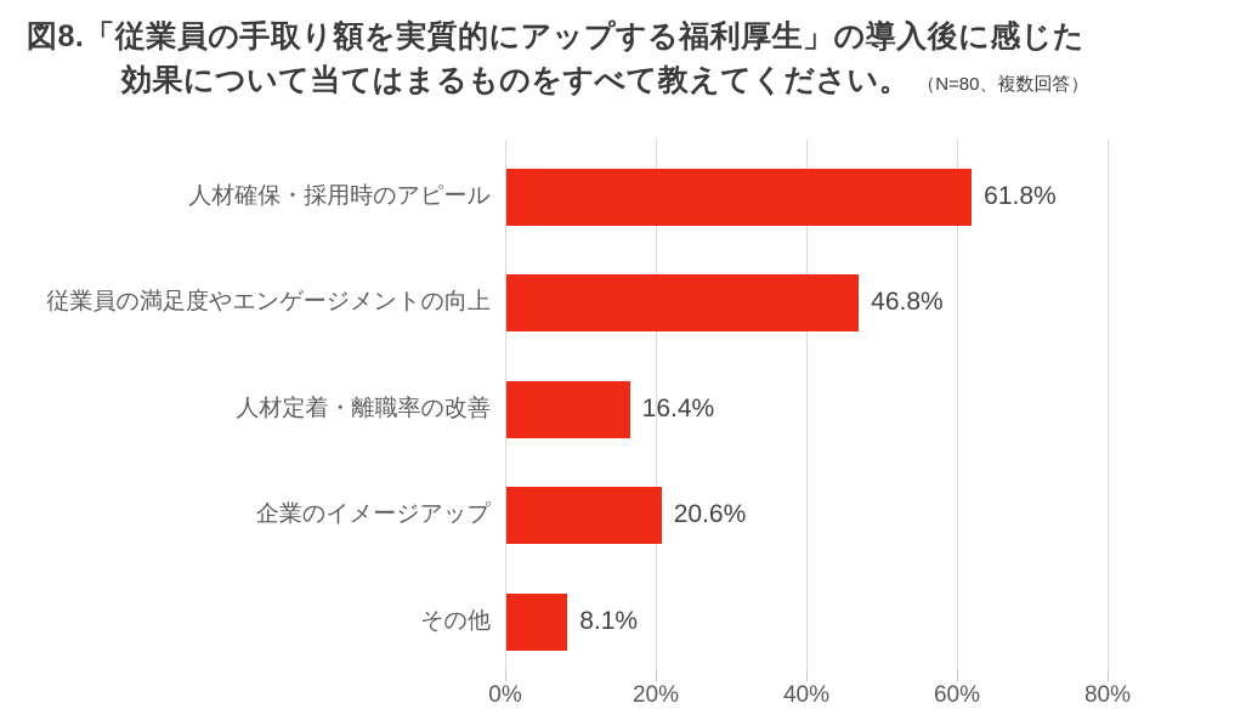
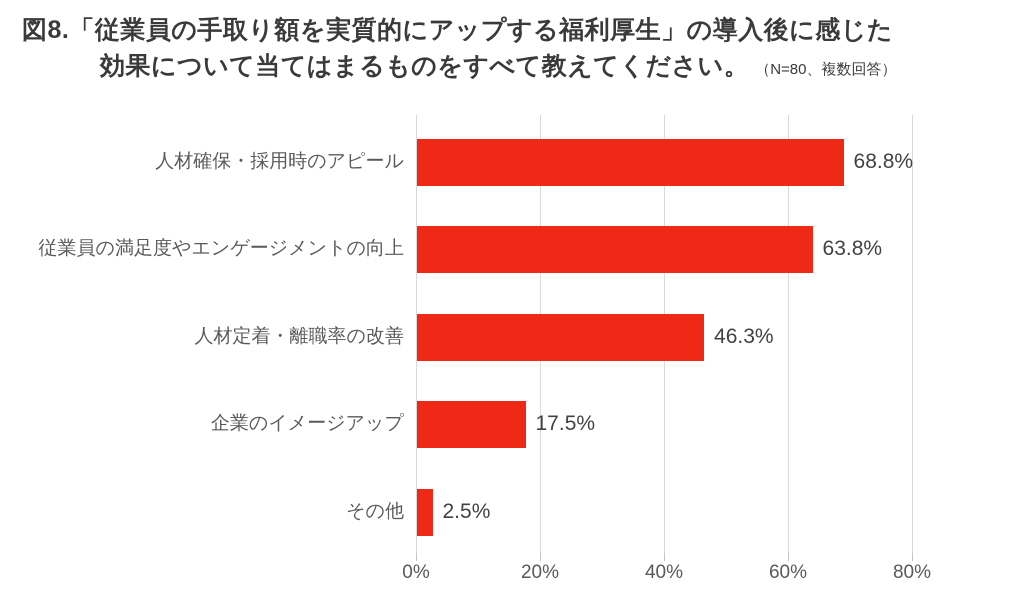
人材確保・採用時のアピール: 61.8% -> 68.8%
従業員の満足度やエンゲージメントの向上: 46.8% -> 63.8%
人材定着・離職率の改善: 16.4% -> 46.3%
企業のイメージアップ: 20.6% -> 17.5%
その他: 8.1% -> 2.5%
